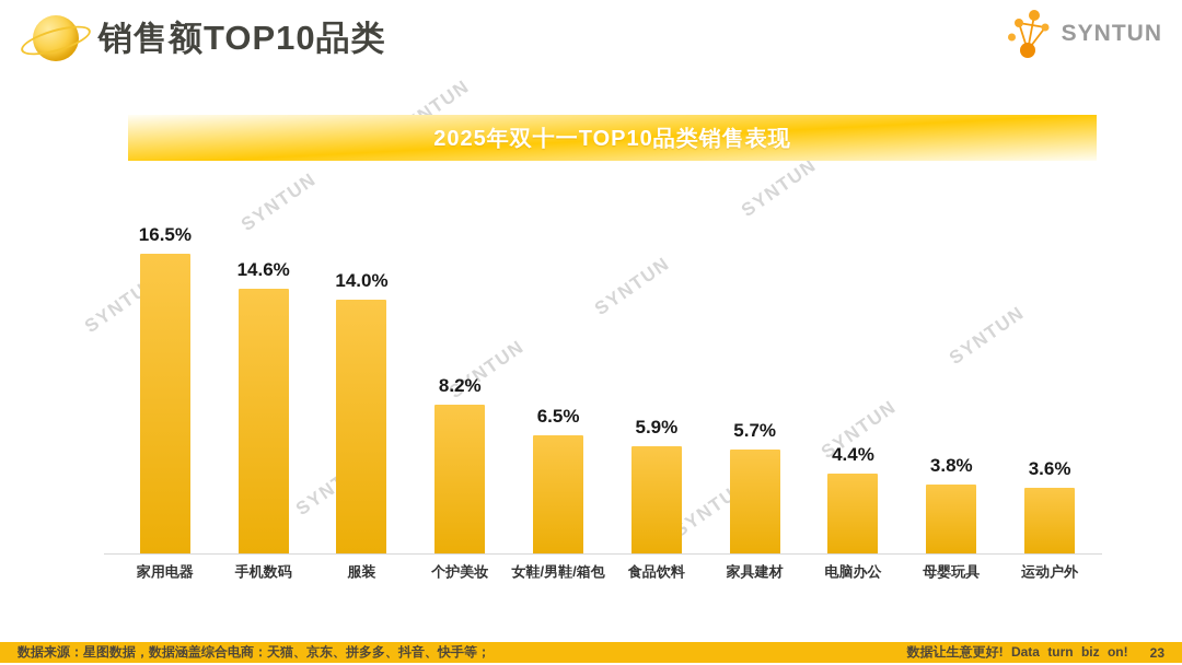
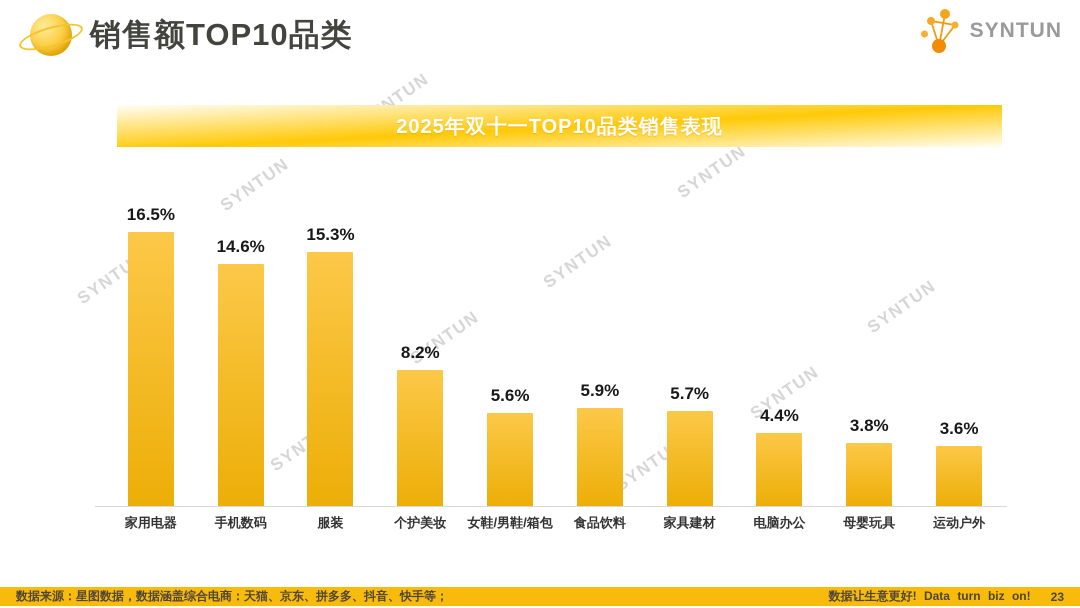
服装: 14.0% -> 15.3%
女鞋/男鞋/箱包: 6.5% -> 5.6%
